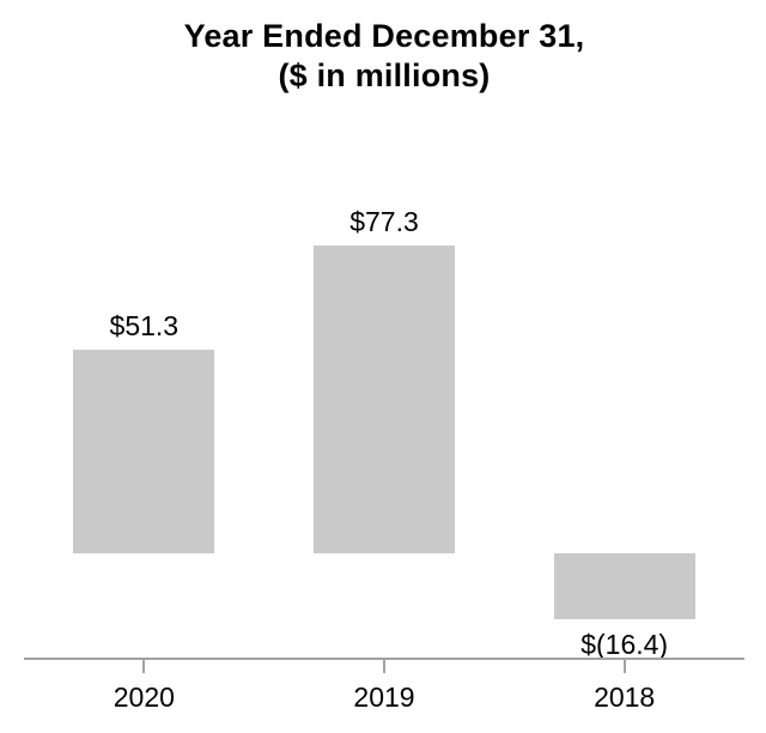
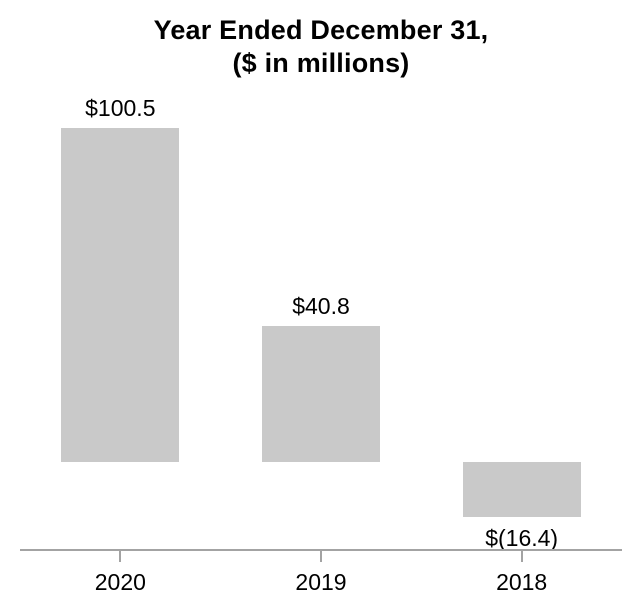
2020: $51.3 -> $100.5
2019: $77.3 -> $40.8
